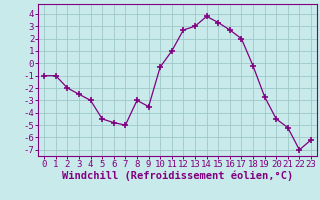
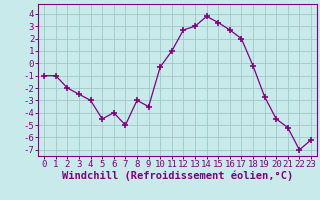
6: -4.8 -> -4.0
